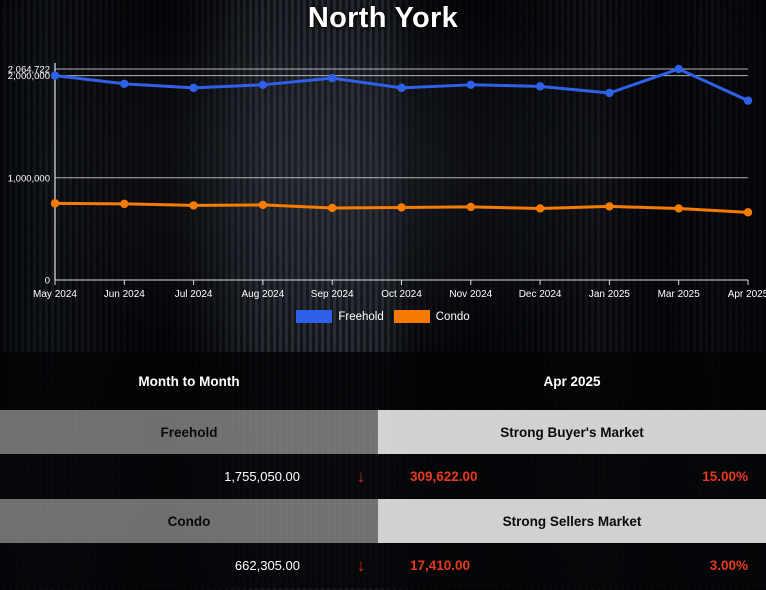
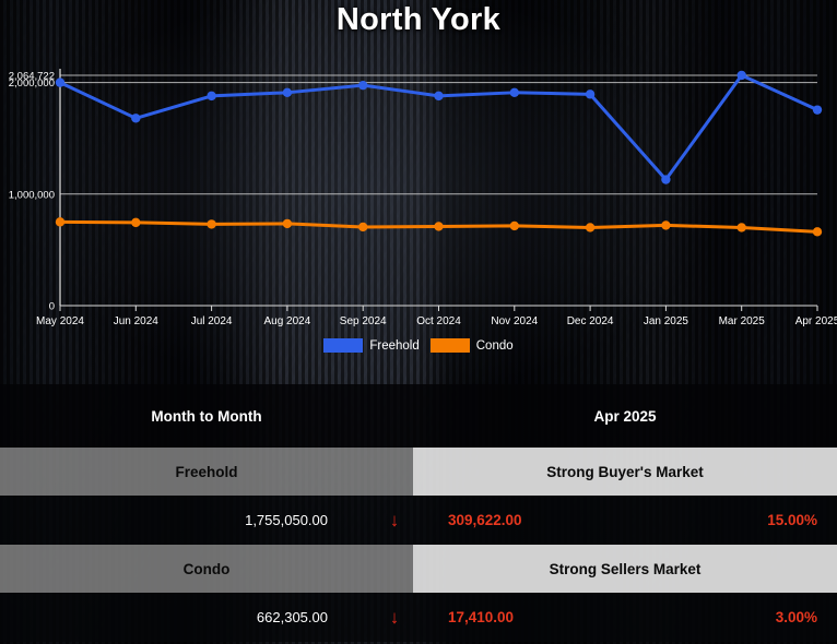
Freehold/Jun 2024: 1920000 -> 1680000
Freehold/Jan 2025: 1830000 -> 1130000
